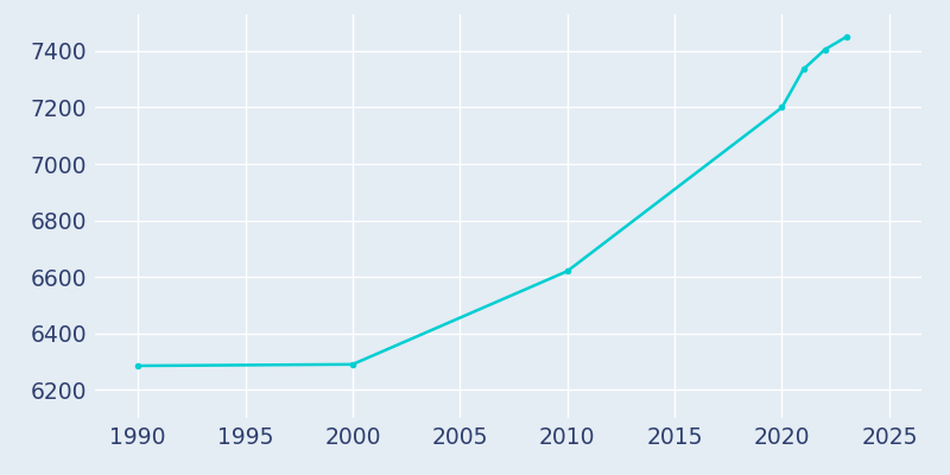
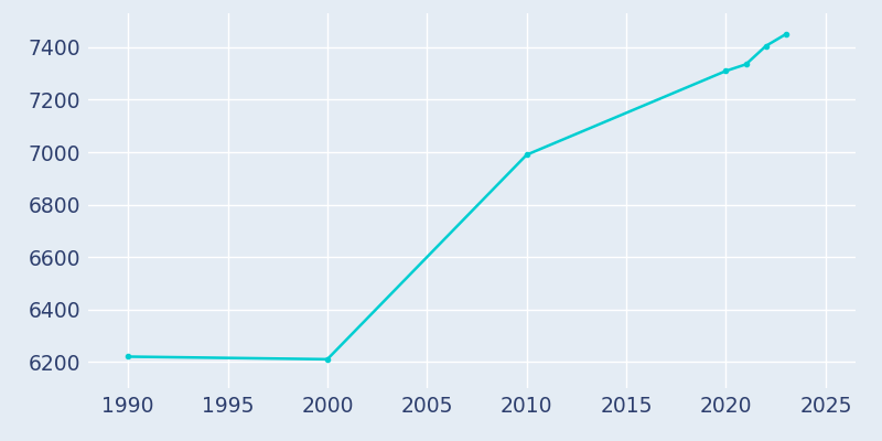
1990: 6285 -> 6220
2000: 6290 -> 6210
2010: 6620 -> 6990
2020: 7200 -> 7310
